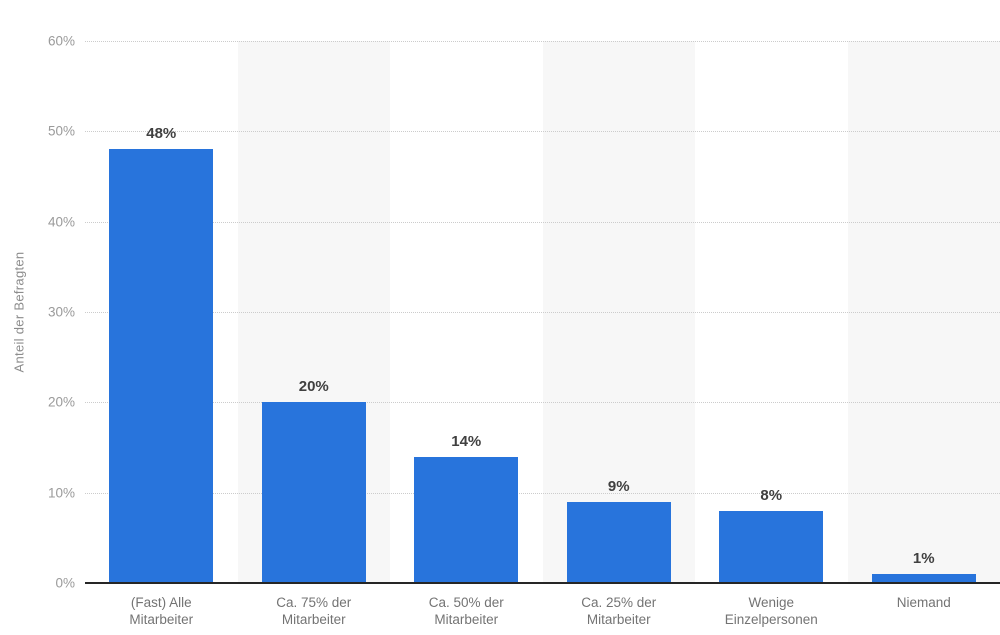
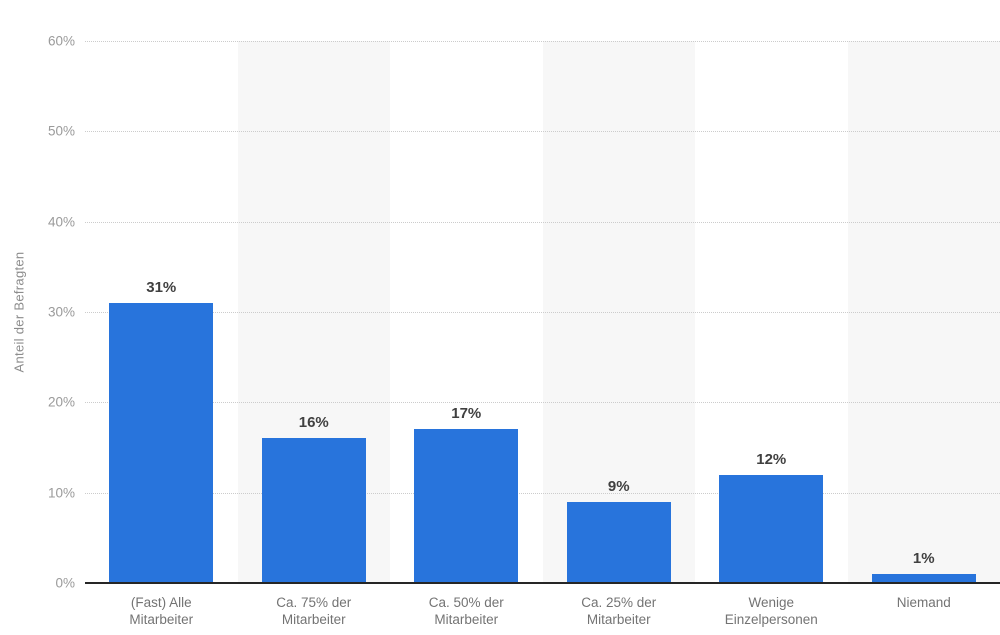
(Fast) Alle Mitarbeiter: 48% -> 31%
Ca. 75% der Mitarbeiter: 20% -> 16%
Ca. 50% der Mitarbeiter: 14% -> 17%
Wenige Einzelpersonen: 8% -> 12%
